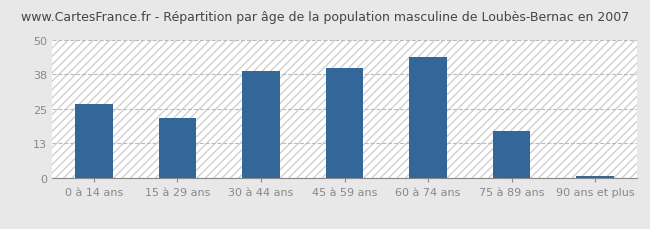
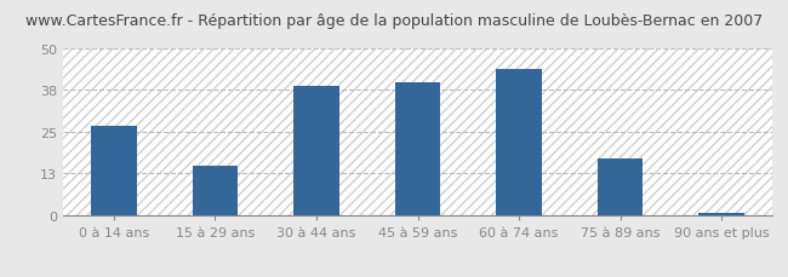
15 à 29 ans: 22 -> 15
